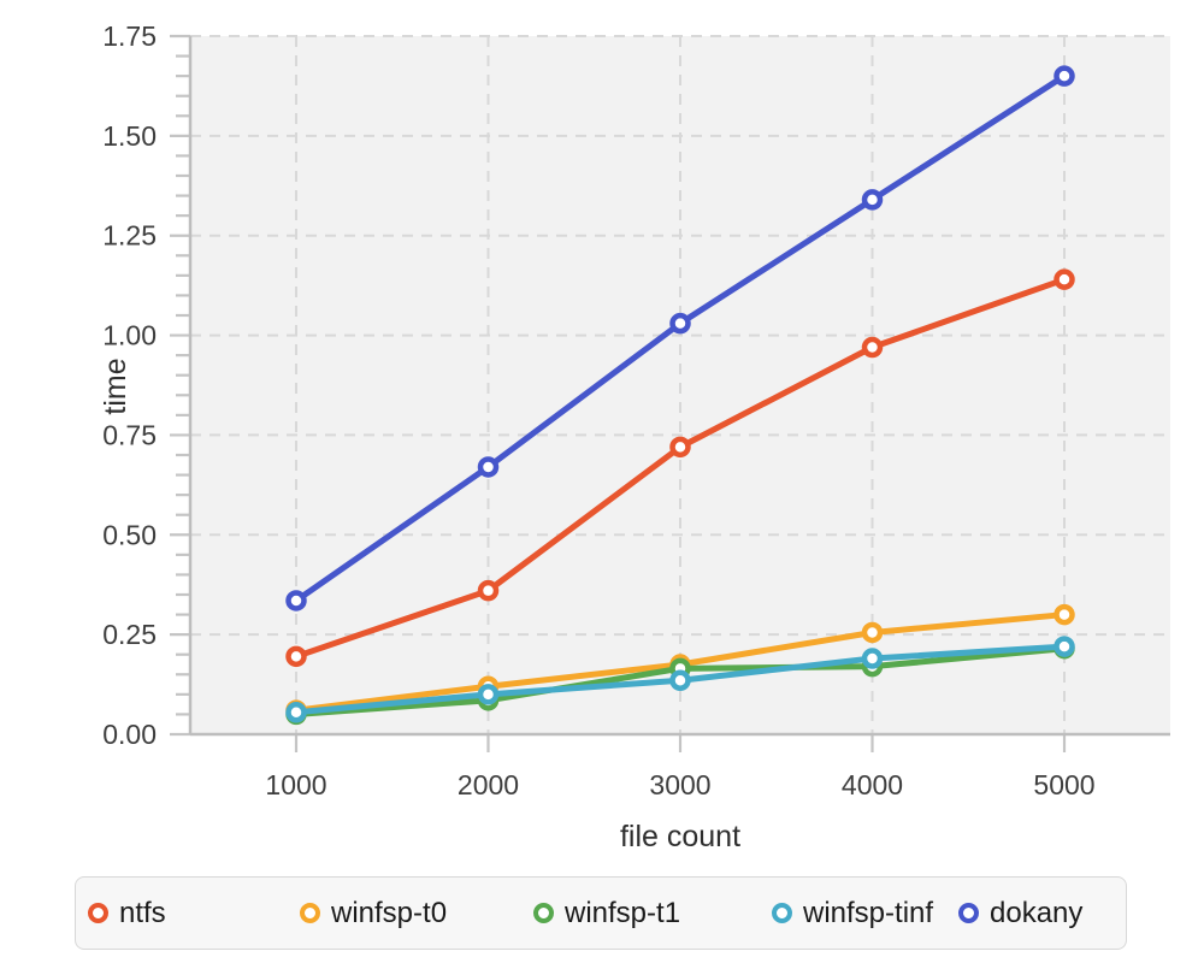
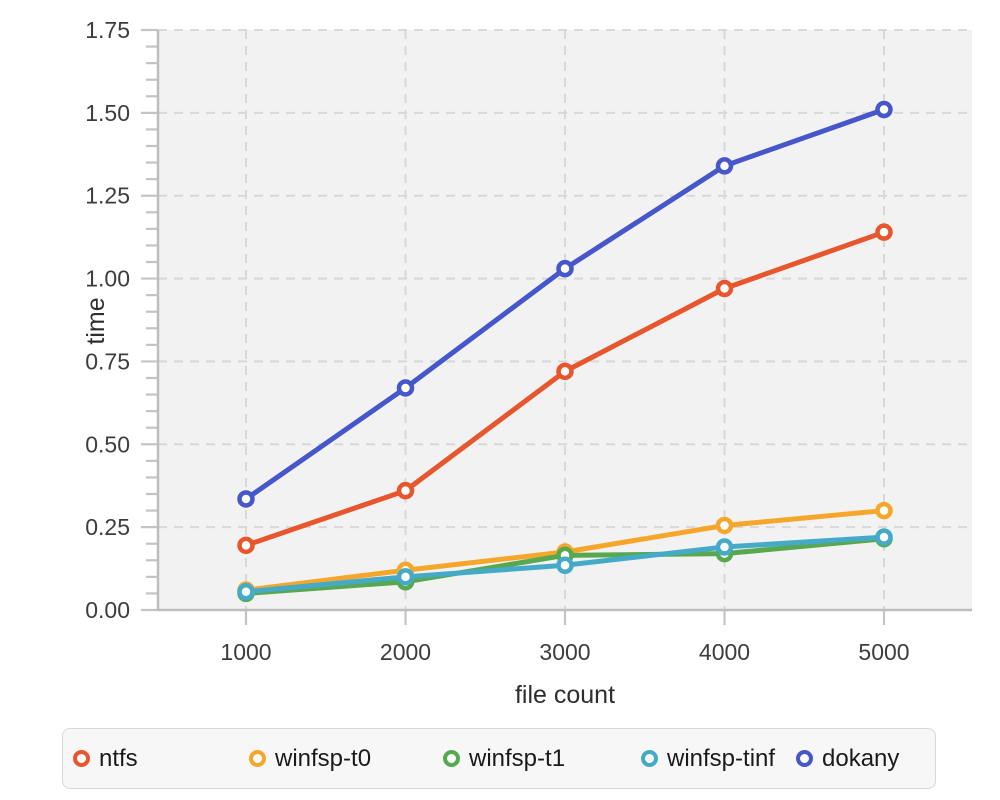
dokany/5000: 1.65 -> 1.51
